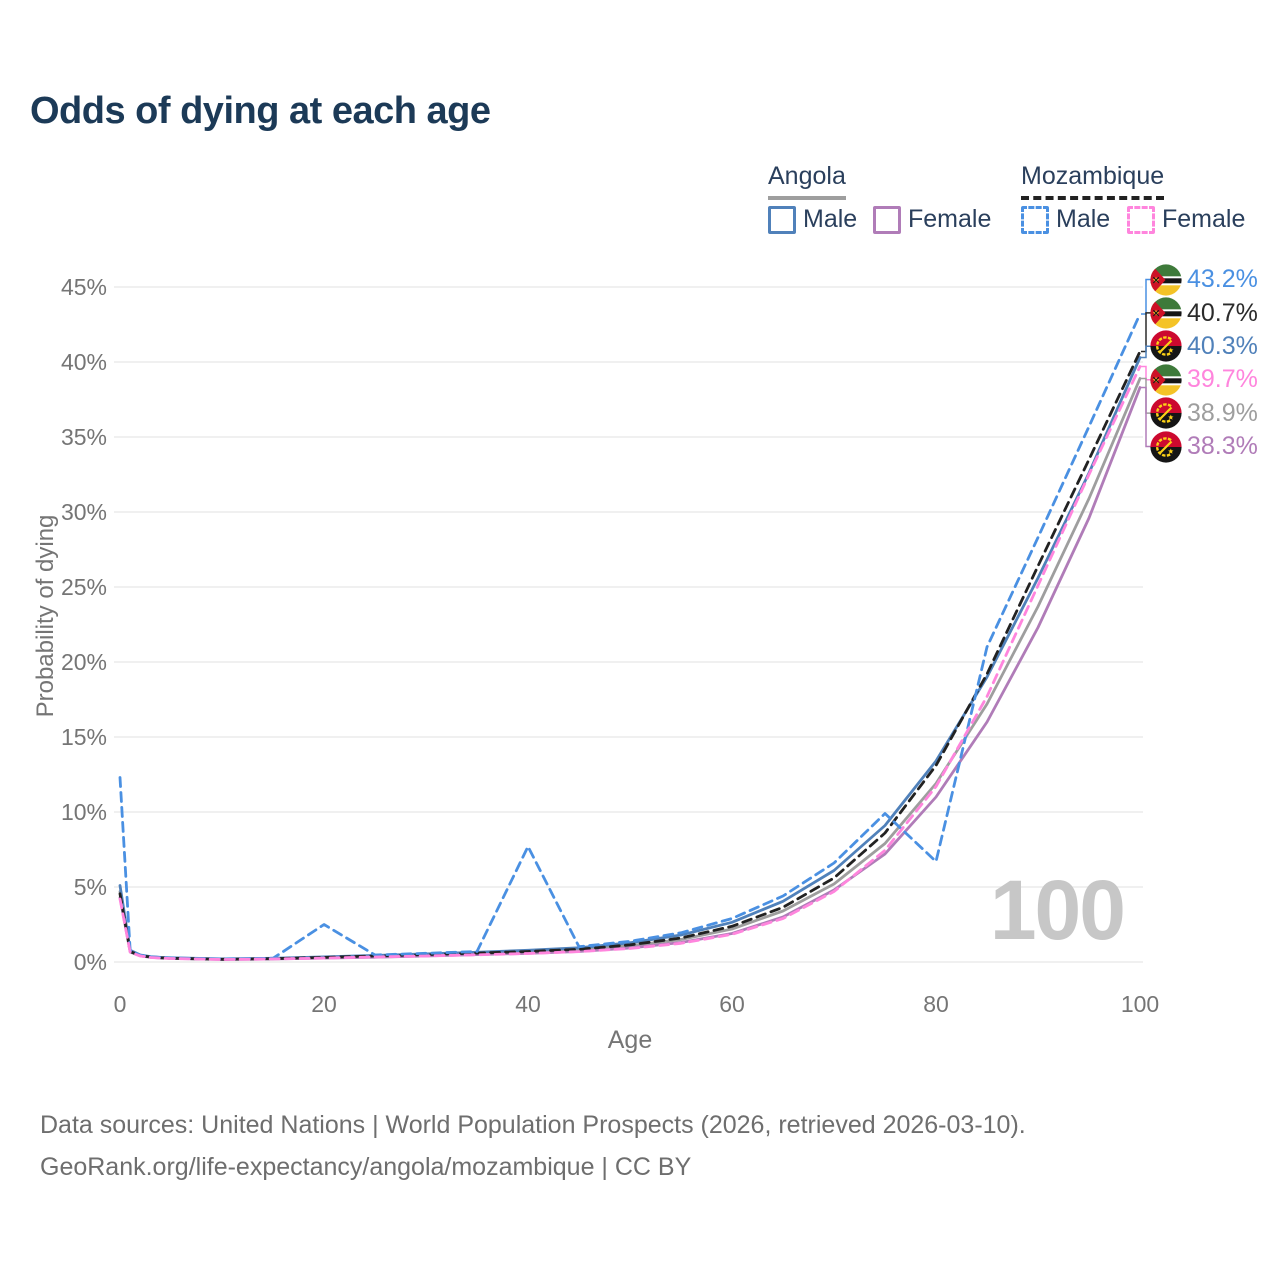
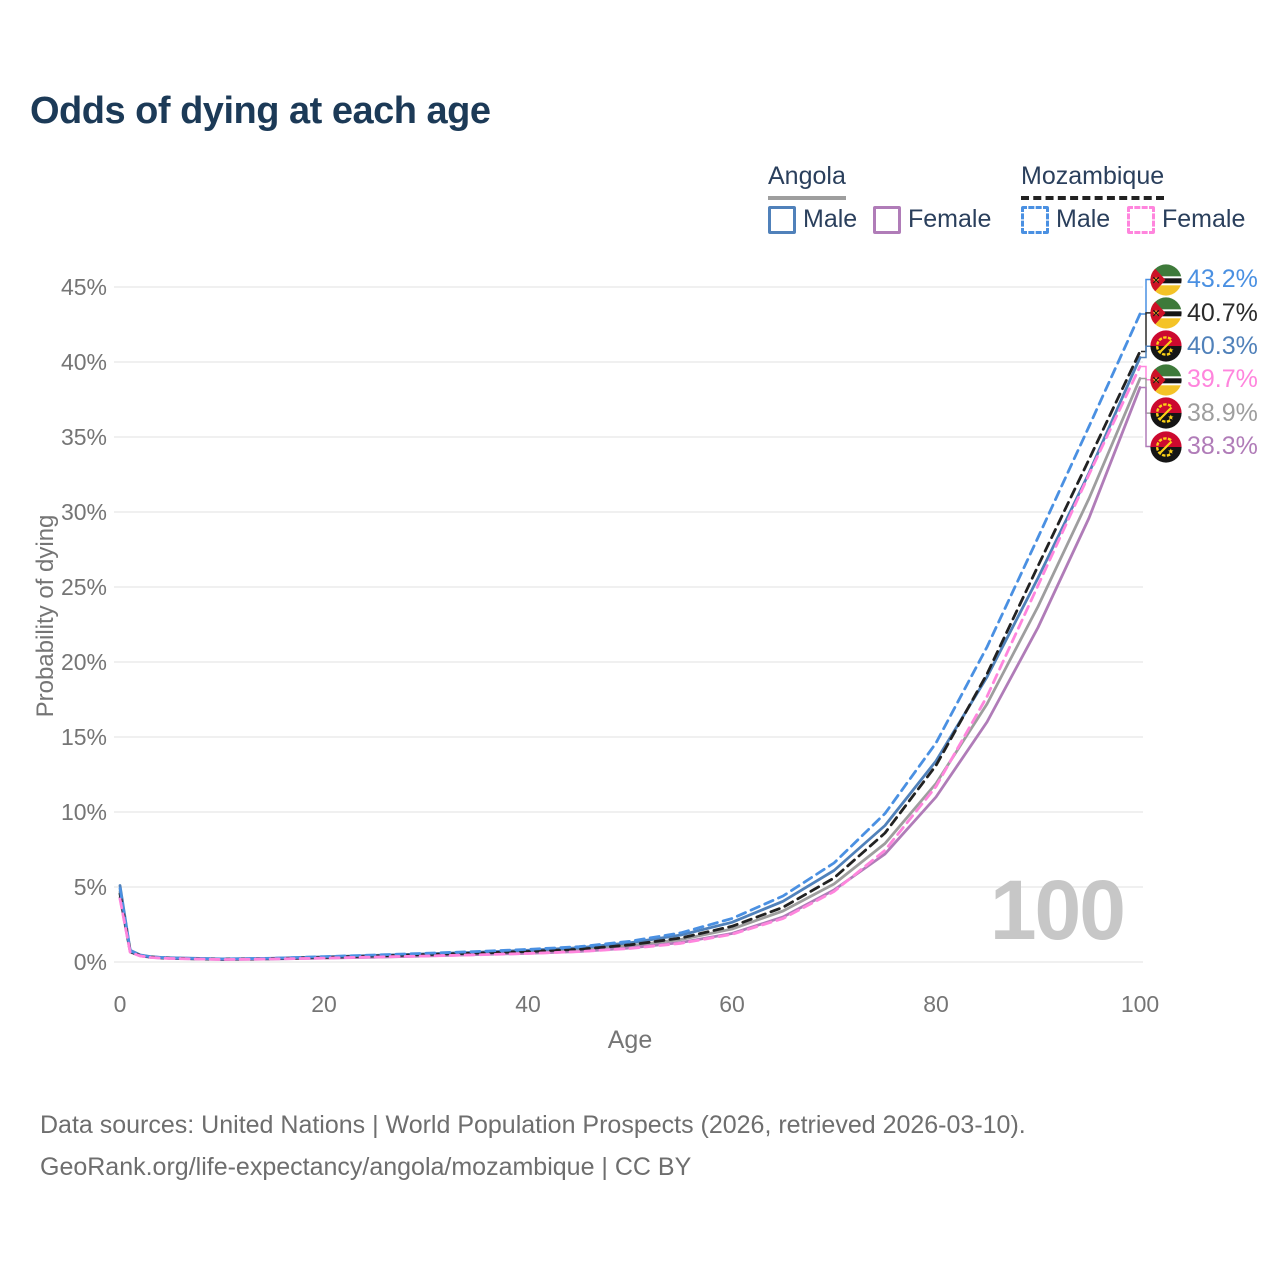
Mozambique Male/0: 12.3% -> 4.9%
Mozambique Male/20: 2.5% -> 0.4%
Mozambique Male/40: 7.7% -> 0.8%
Mozambique Male/80: 6.7% -> 14.6%
